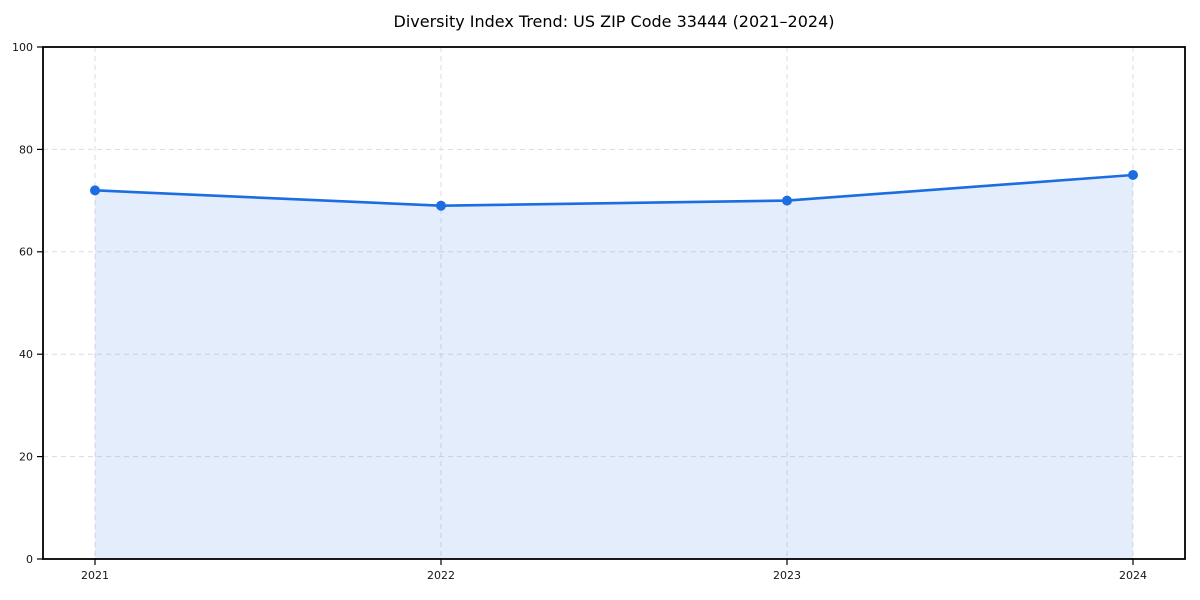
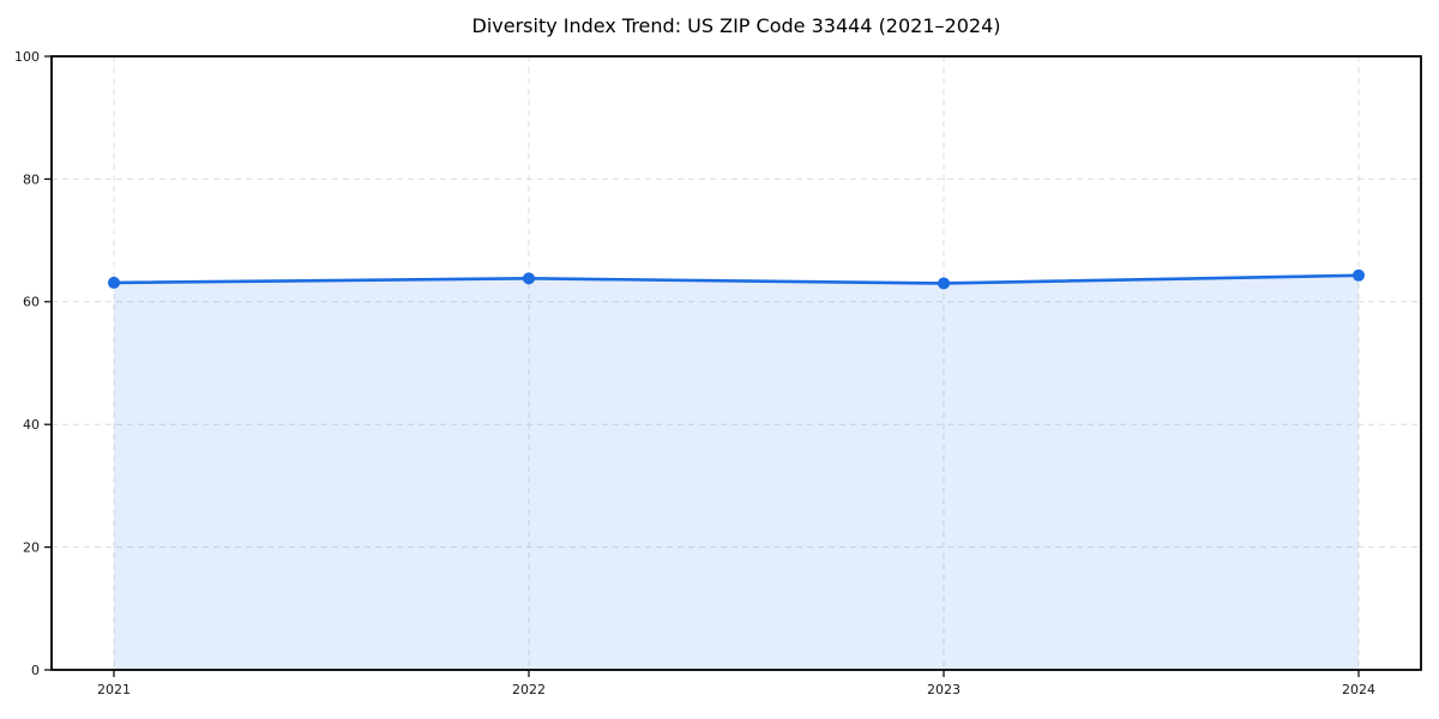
2021: 72 -> 63
2022: 69 -> 64
2023: 70 -> 63
2024: 75 -> 64
